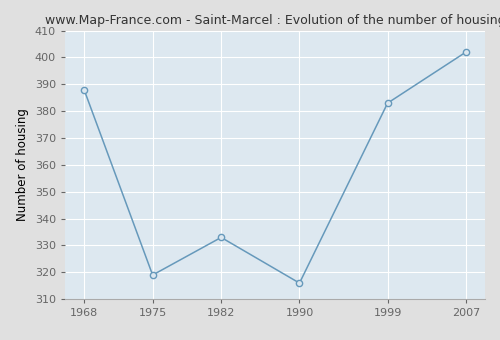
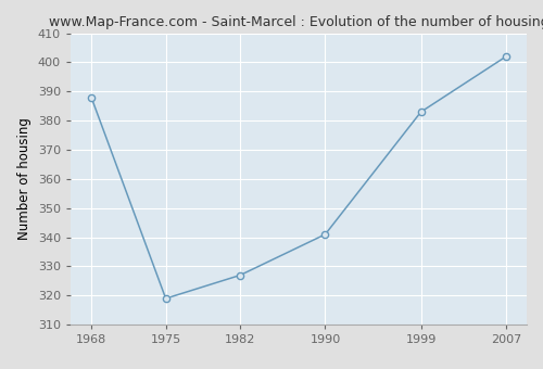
1982: 333 -> 327
1990: 316 -> 341
